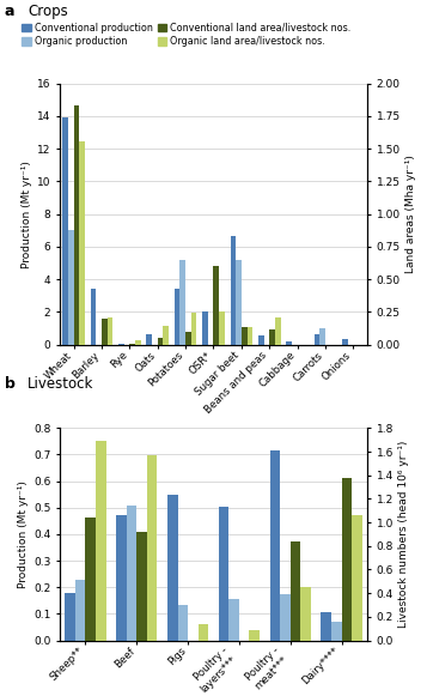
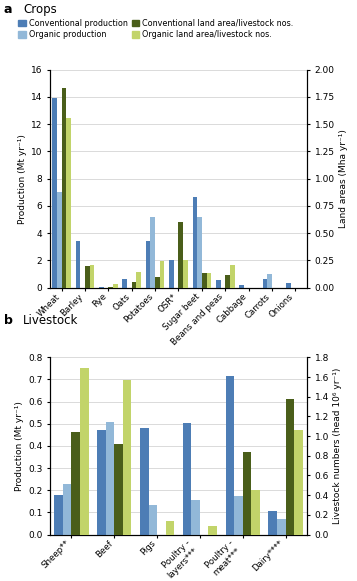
Conventional production/Pigs: 0.550 -> 0.480
